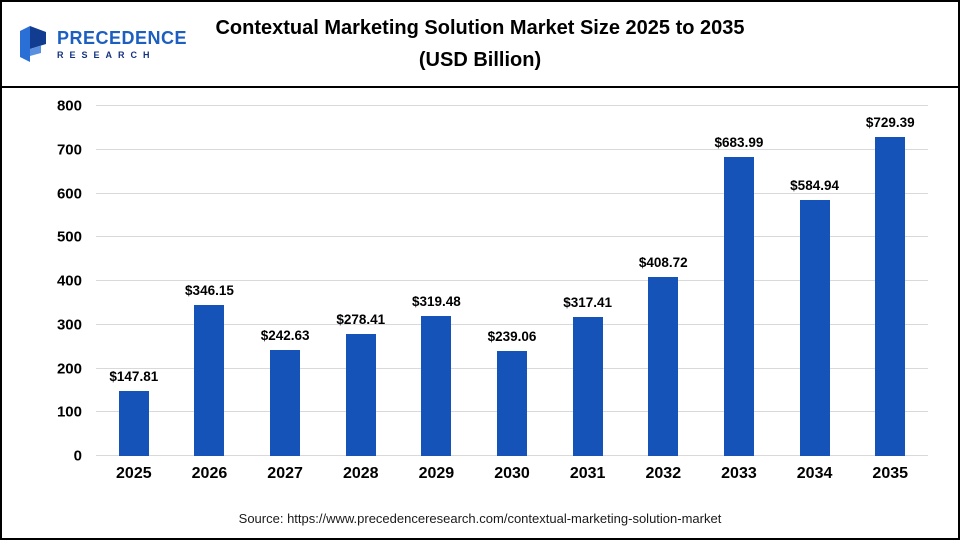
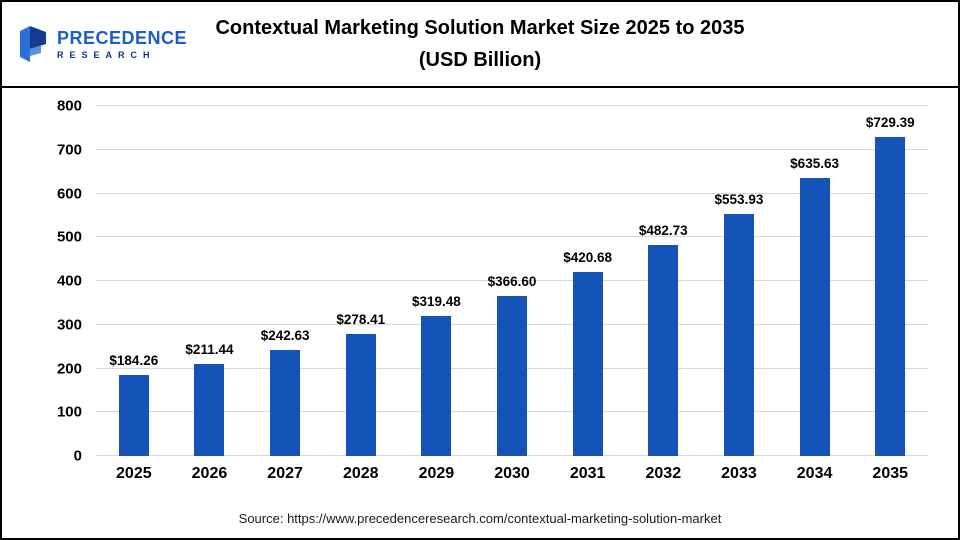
2025: $147.81 -> $184.26
2026: $346.15 -> $211.44
2030: $239.06 -> $366.60
2031: $317.41 -> $420.68
2032: $408.72 -> $482.73
2033: $683.99 -> $553.93
2034: $584.94 -> $635.63
